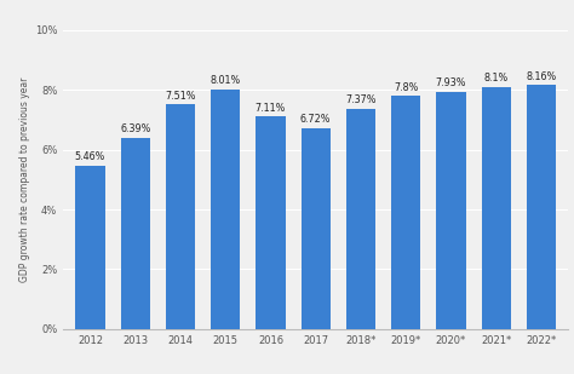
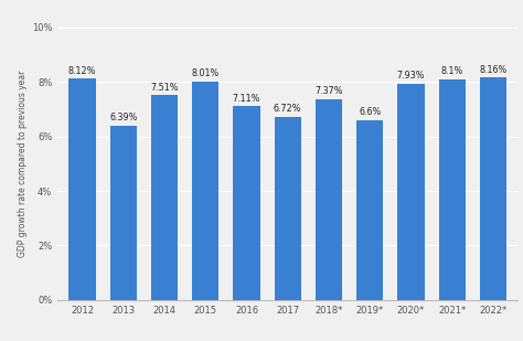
2012: 5.46% -> 8.12%
2019*: 7.8% -> 6.6%
